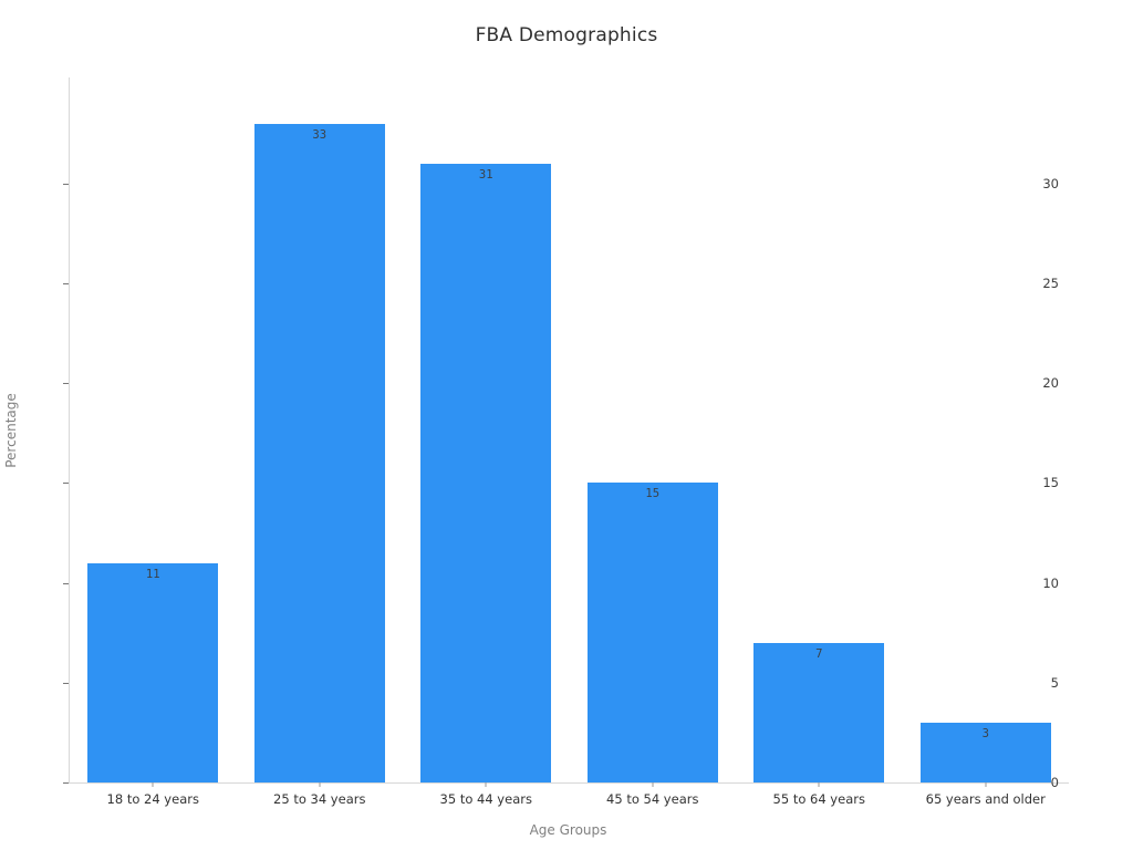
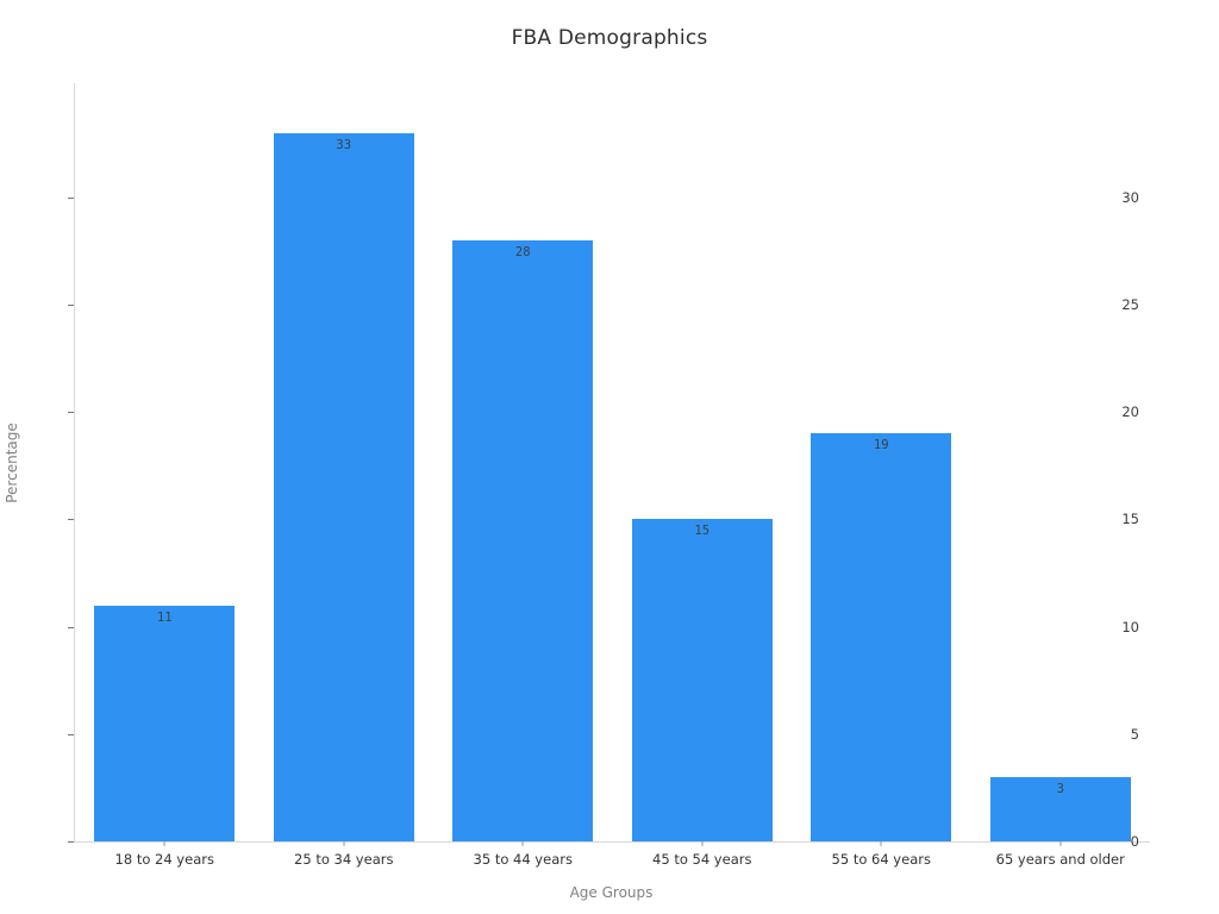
35 to 44 years: 31 -> 28
55 to 64 years: 7 -> 19
